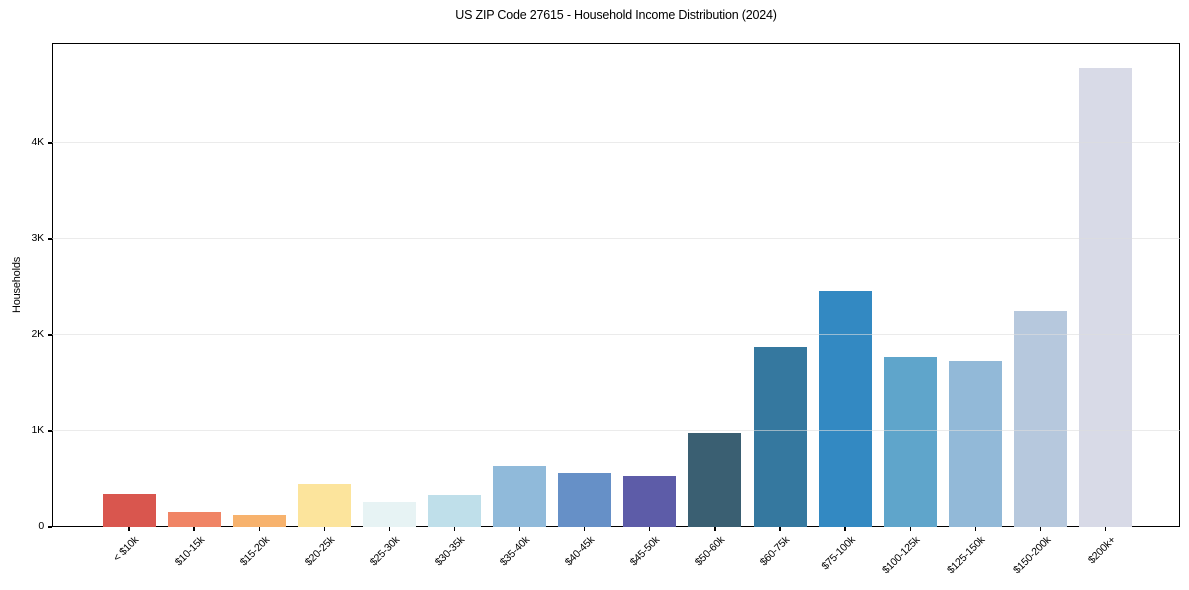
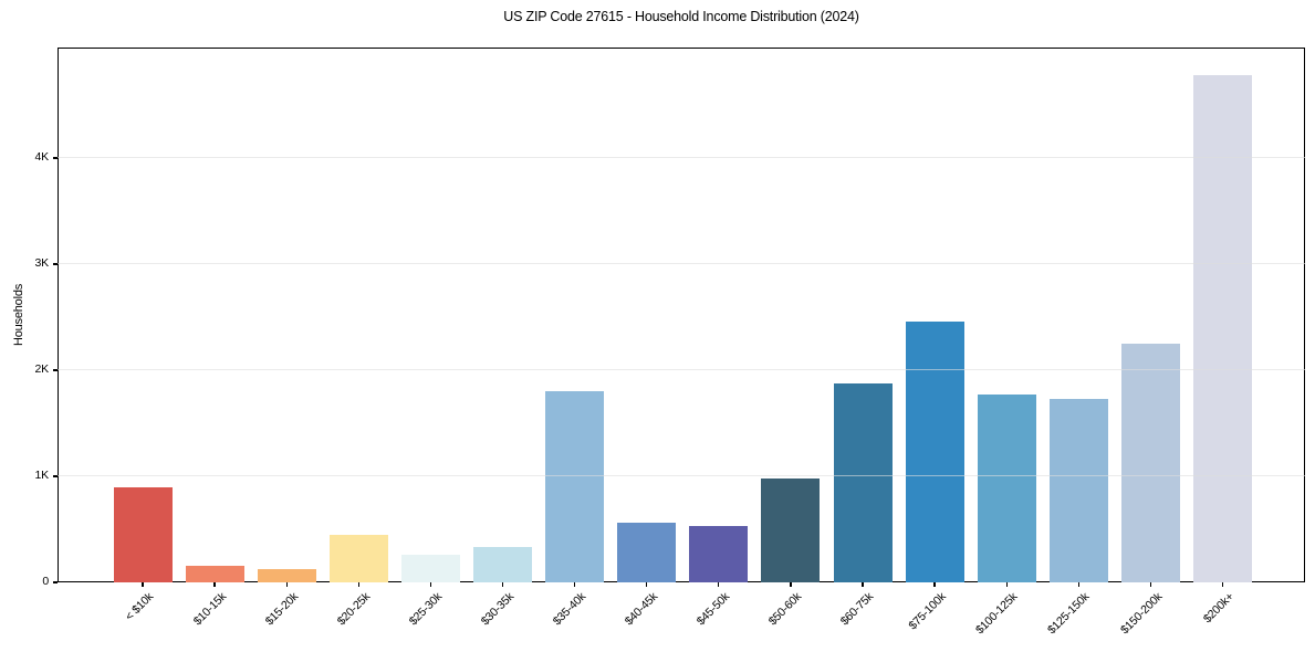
< $10k: 0.3K -> 0.9K
$35-40k: 0.6K -> 1.8K
